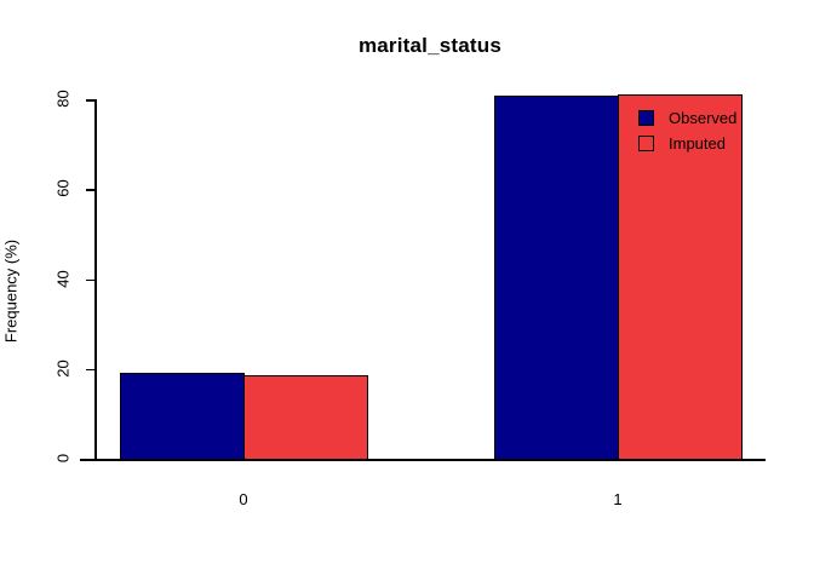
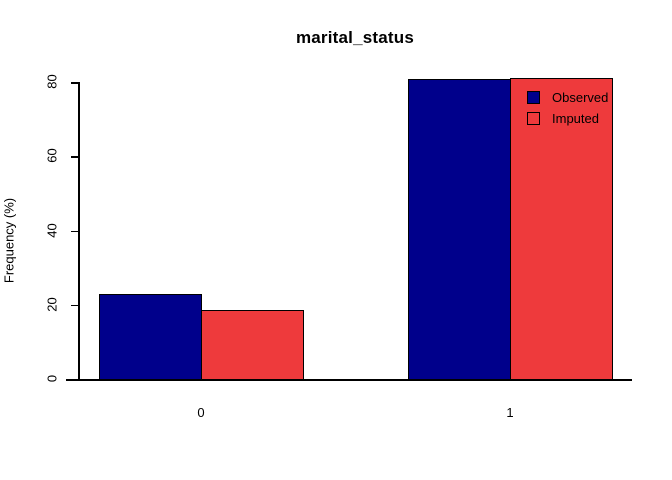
Observed/0: 19 -> 23
